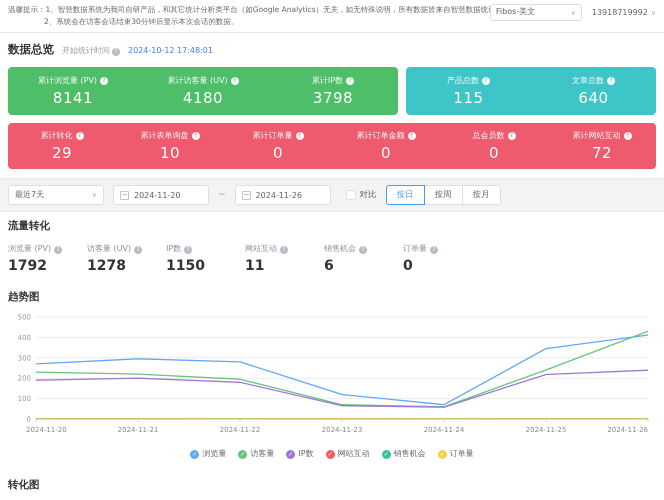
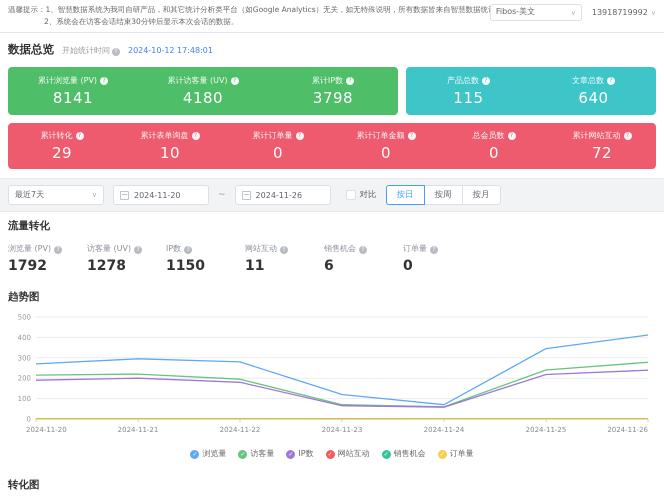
访客量/2024-11-20: 230 -> 220
访客量/2024-11-26: 430 -> 280
